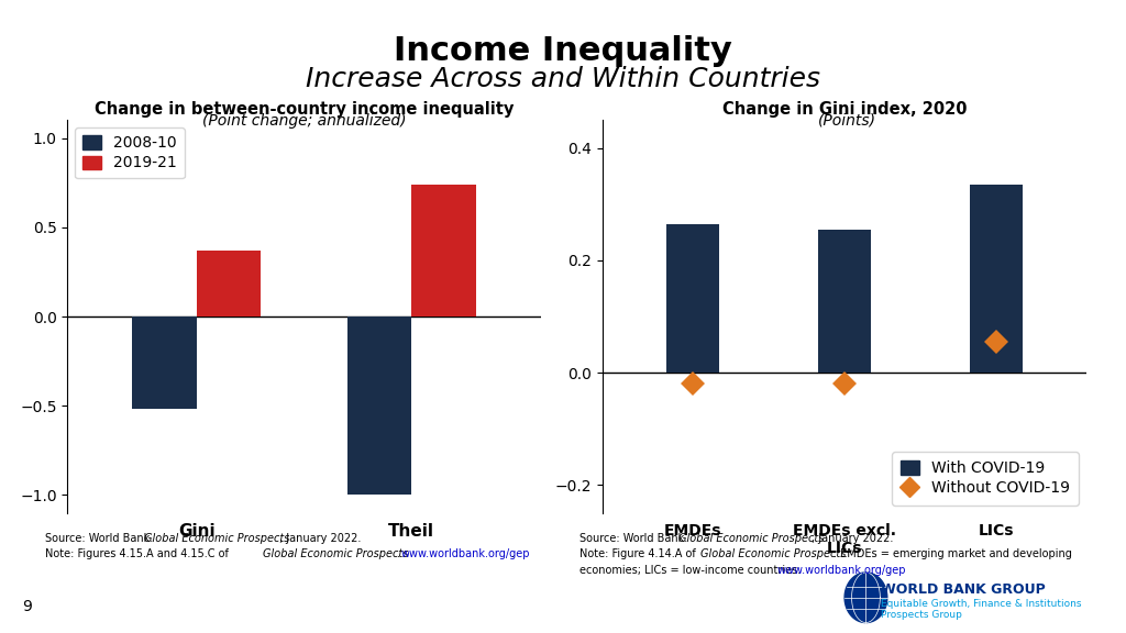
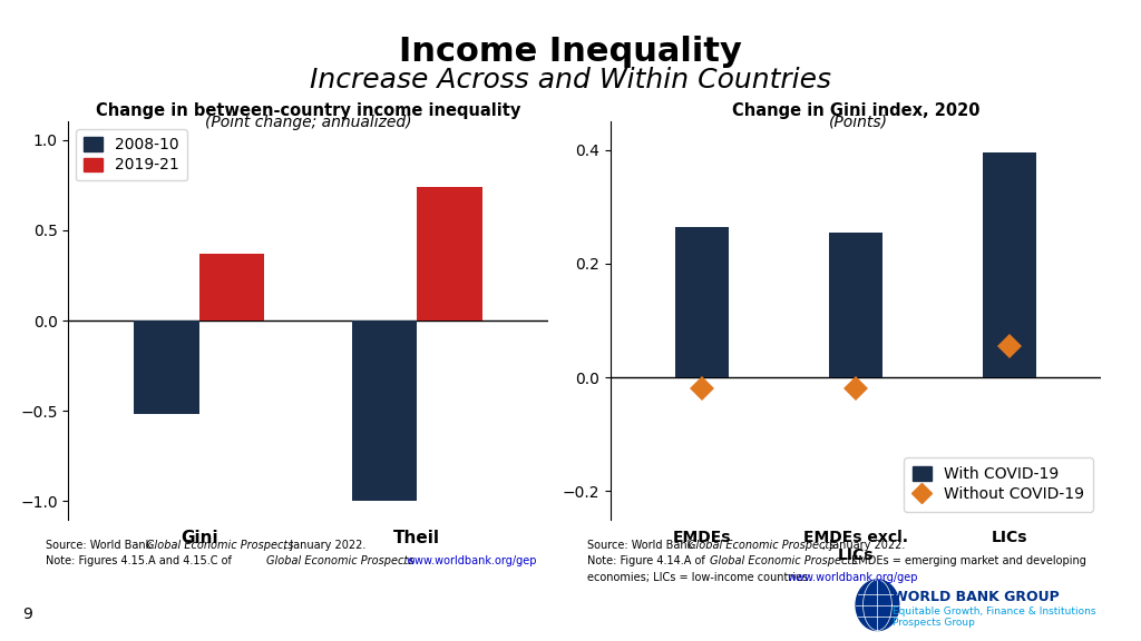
Change in Gini index, 2020/LICs: 0.335 -> 0.396
